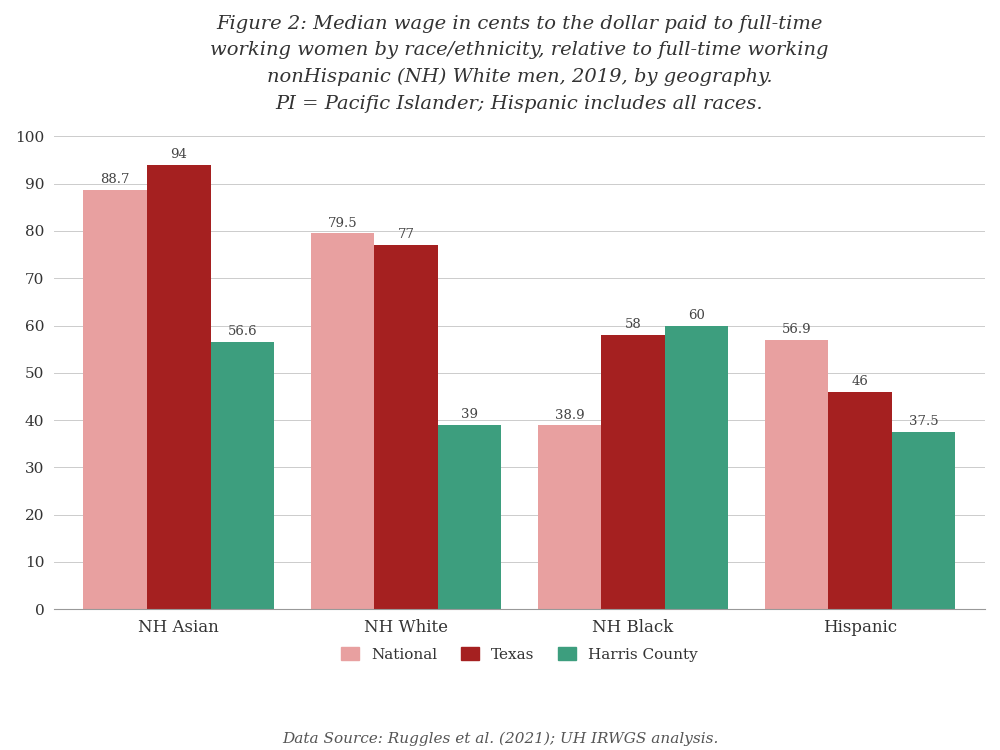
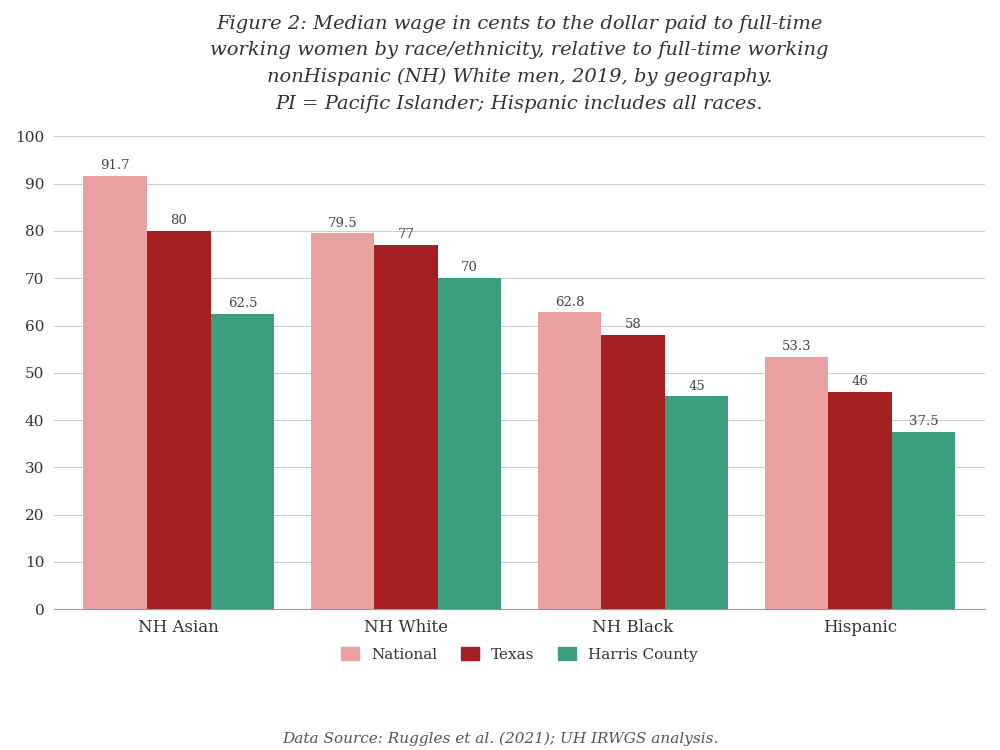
National/NH Asian: 88.7 -> 91.7
Texas/NH Asian: 94 -> 80
Harris County/NH Asian: 56.6 -> 62.5
Harris County/NH White: 39 -> 70
National/NH Black: 38.9 -> 62.8
Harris County/NH Black: 60 -> 45
National/Hispanic: 56.9 -> 53.3
